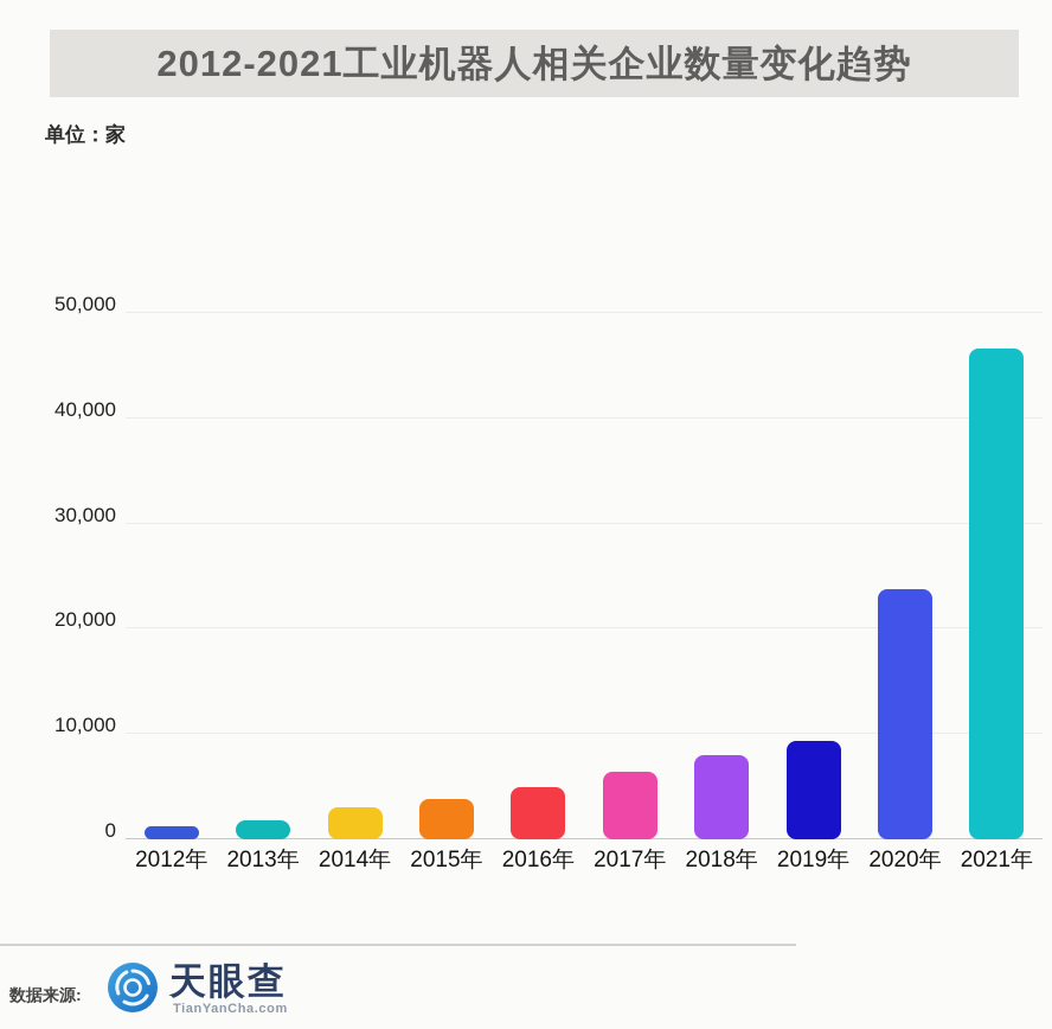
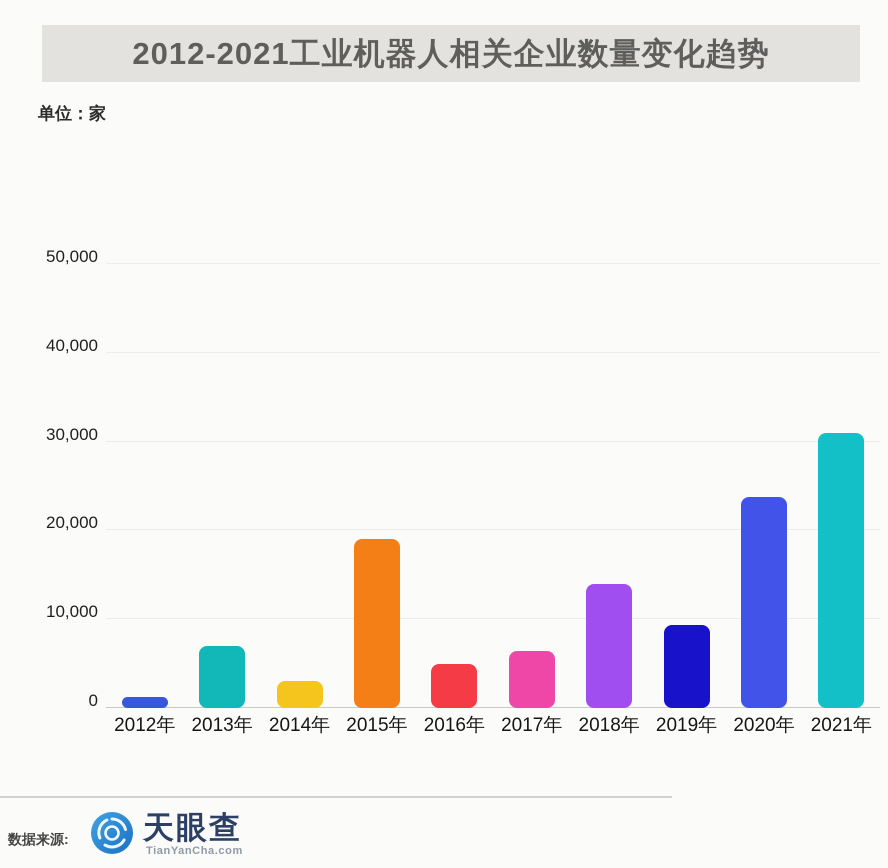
2013年: 2000 -> 7000
2015年: 4000 -> 19000
2018年: 8000 -> 14000
2021年: 47000 -> 31000
